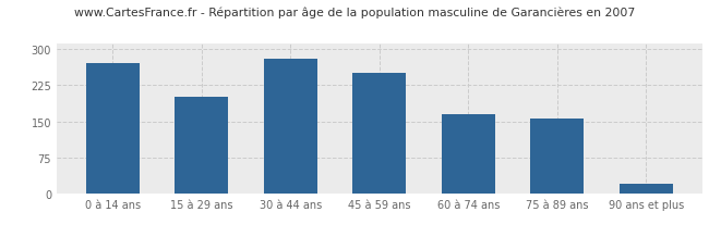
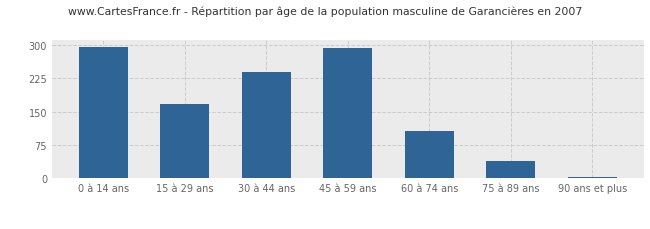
0 à 14 ans: 270 -> 296
15 à 29 ans: 200 -> 168
30 à 44 ans: 280 -> 240
45 à 59 ans: 250 -> 293
60 à 74 ans: 165 -> 107
75 à 89 ans: 155 -> 40
90 ans et plus: 20 -> 4
